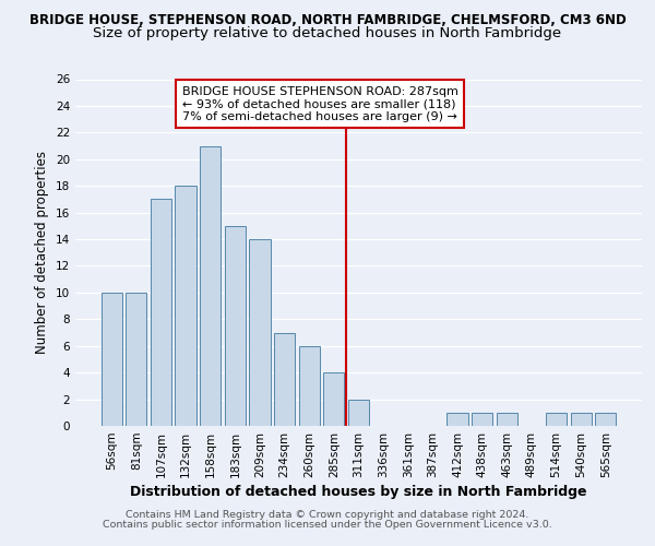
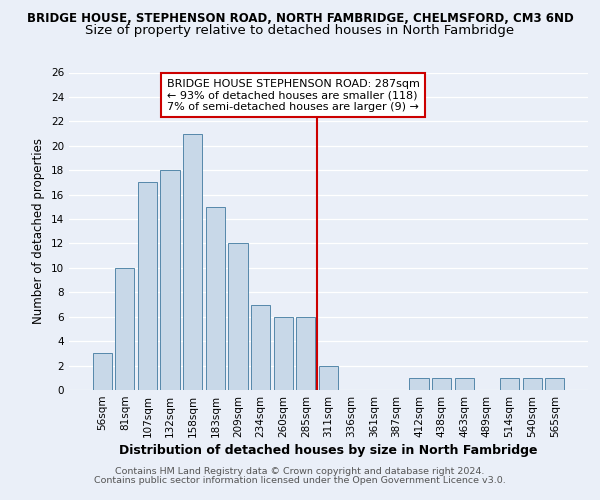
56sqm: 10 -> 3
209sqm: 14 -> 12
285sqm: 4 -> 6
